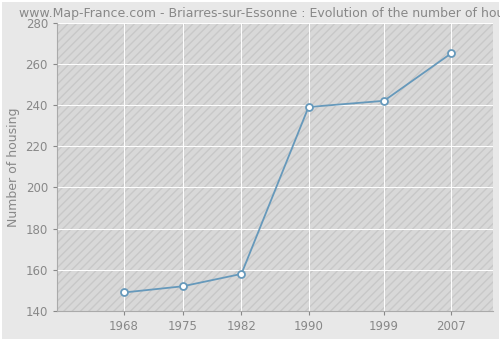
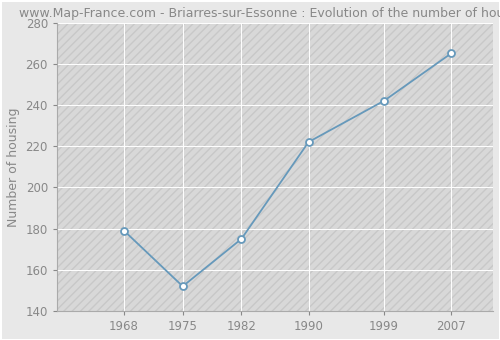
1968: 149 -> 179
1982: 158 -> 175
1990: 239 -> 222
